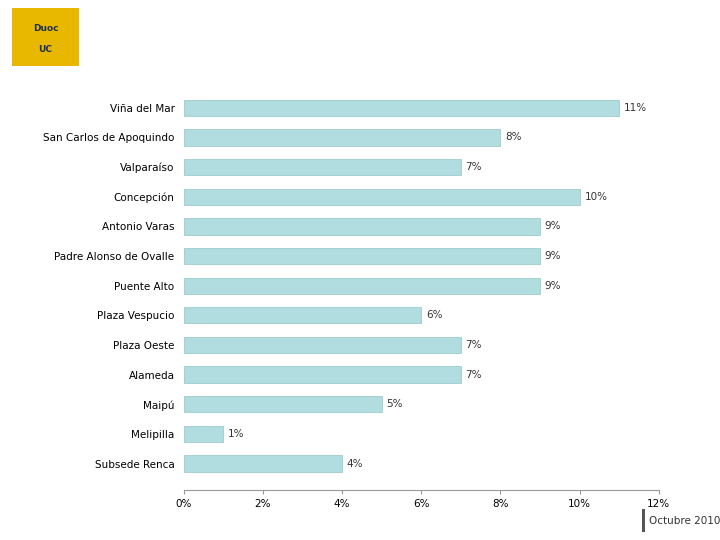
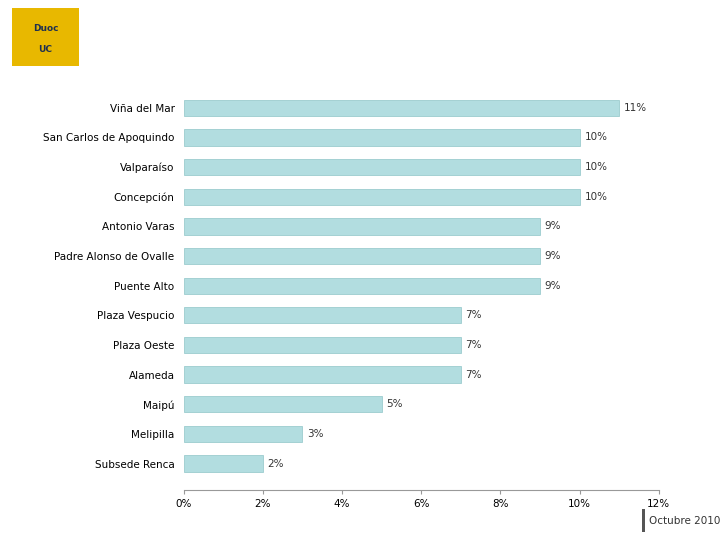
San Carlos de Apoquindo: 8% -> 10%
Valparaíso: 7% -> 10%
Plaza Vespucio: 6% -> 7%
Melipilla: 1% -> 3%
Subsede Renca: 4% -> 2%
